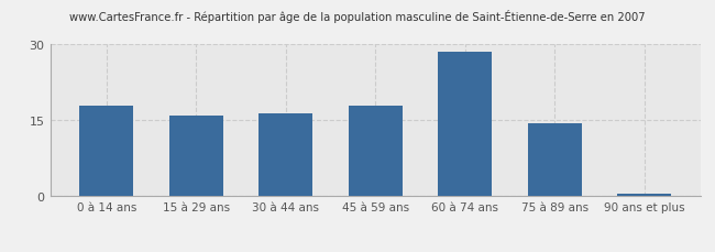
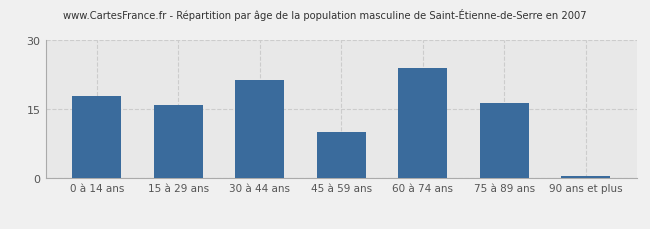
30 à 44 ans: 16.5 -> 21.5
45 à 59 ans: 18.0 -> 10.0
60 à 74 ans: 28.5 -> 24.0
75 à 89 ans: 14.5 -> 16.5
